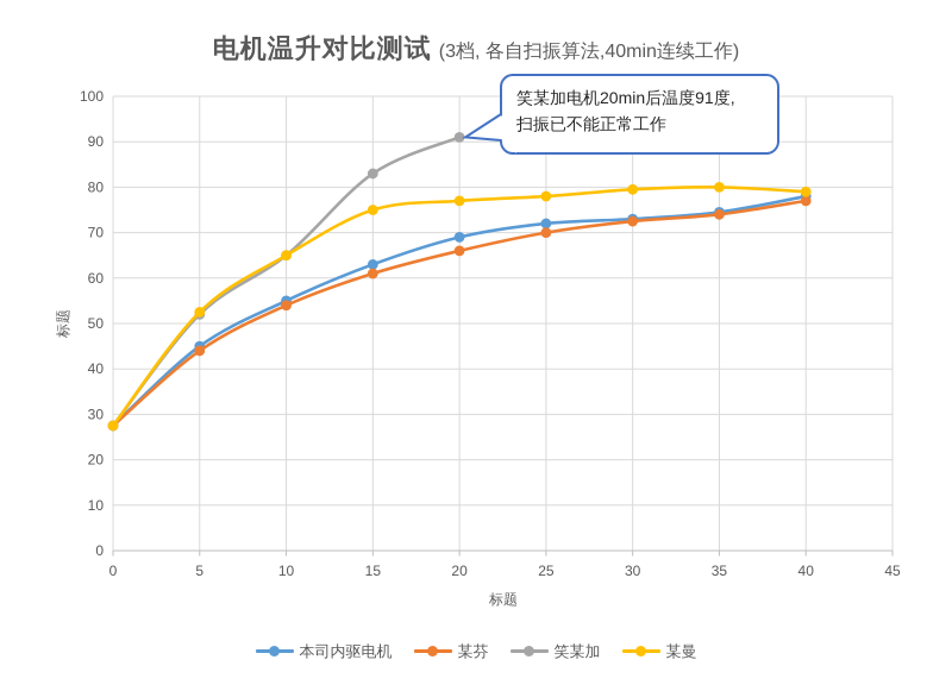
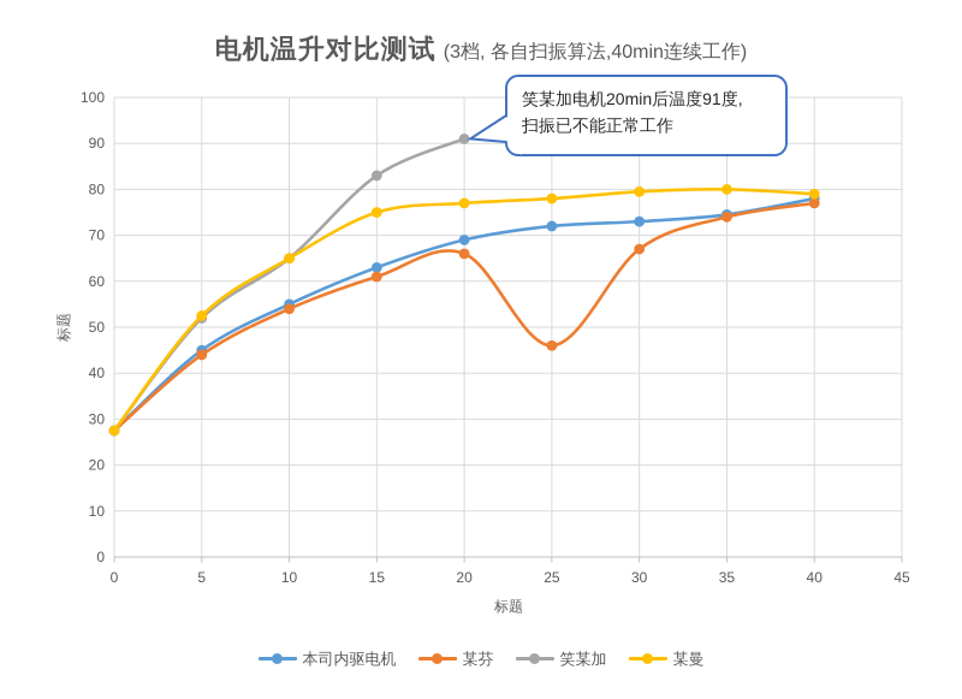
某芬/25: 70 -> 46
某芬/30: 72 -> 67
